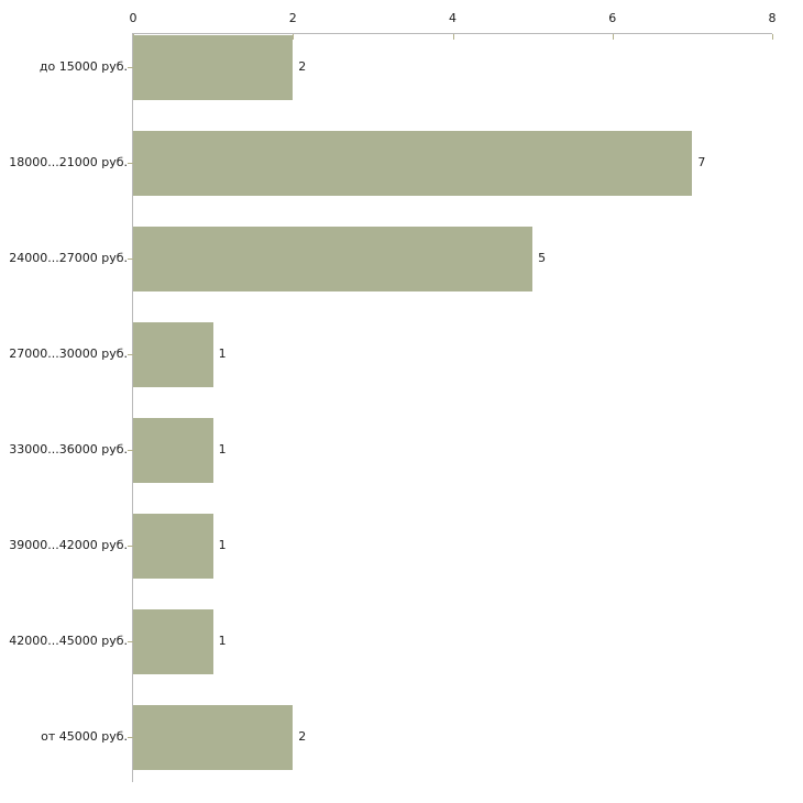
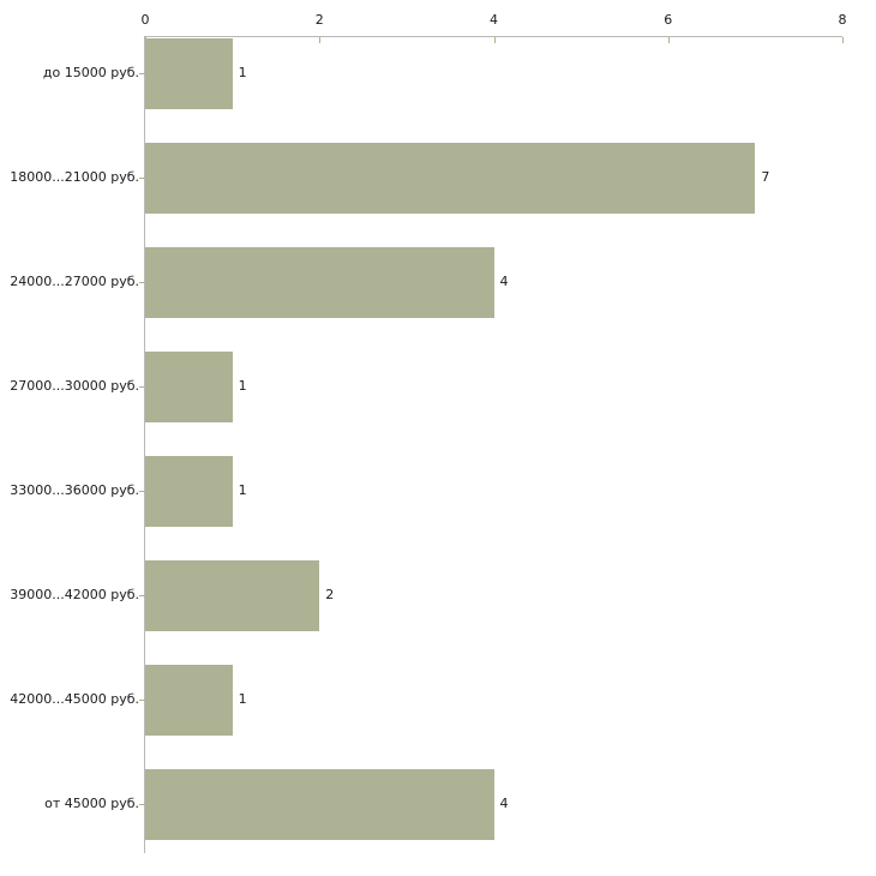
до 15000 руб.: 2 -> 1
24000...27000 руб.: 5 -> 4
39000...42000 руб.: 1 -> 2
от 45000 руб.: 2 -> 4
